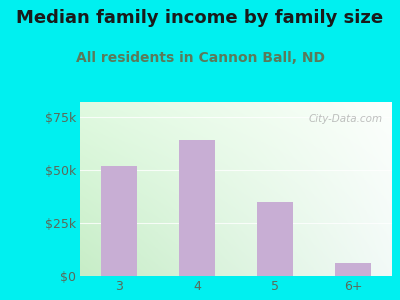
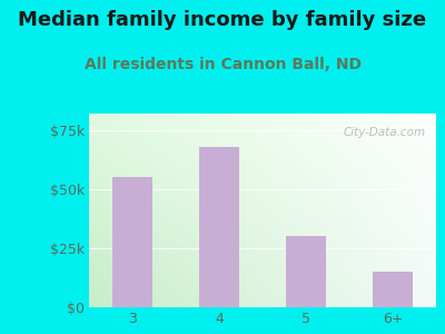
3: $52k -> $55k
4: $64k -> $68k
5: $35k -> $30k
6+: $6k -> $15k
